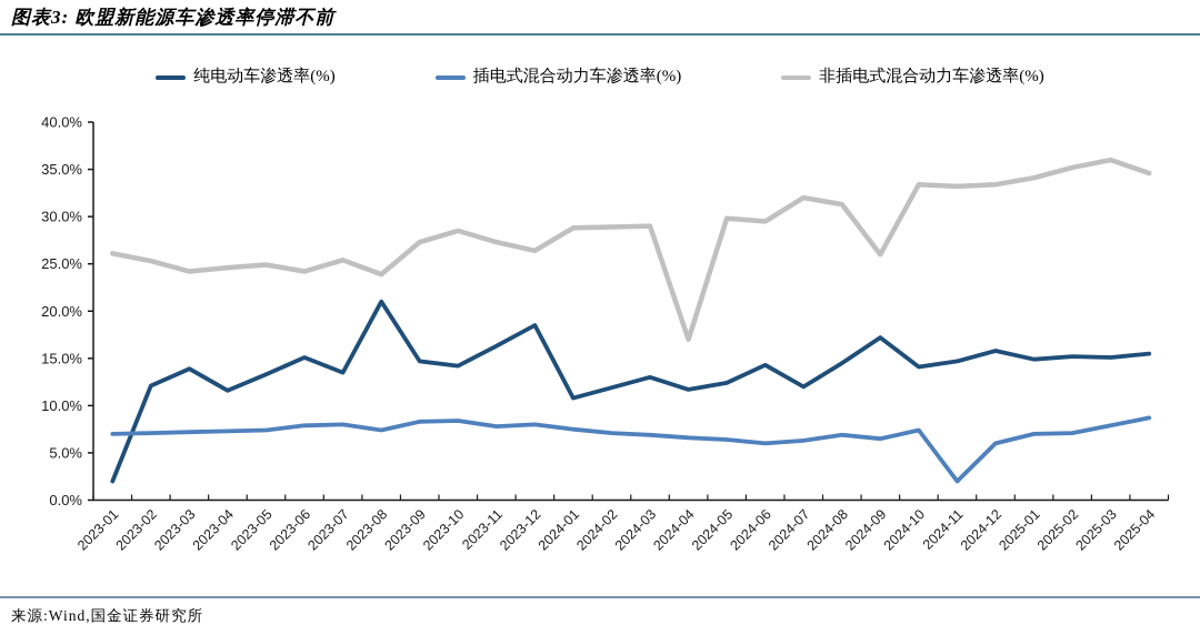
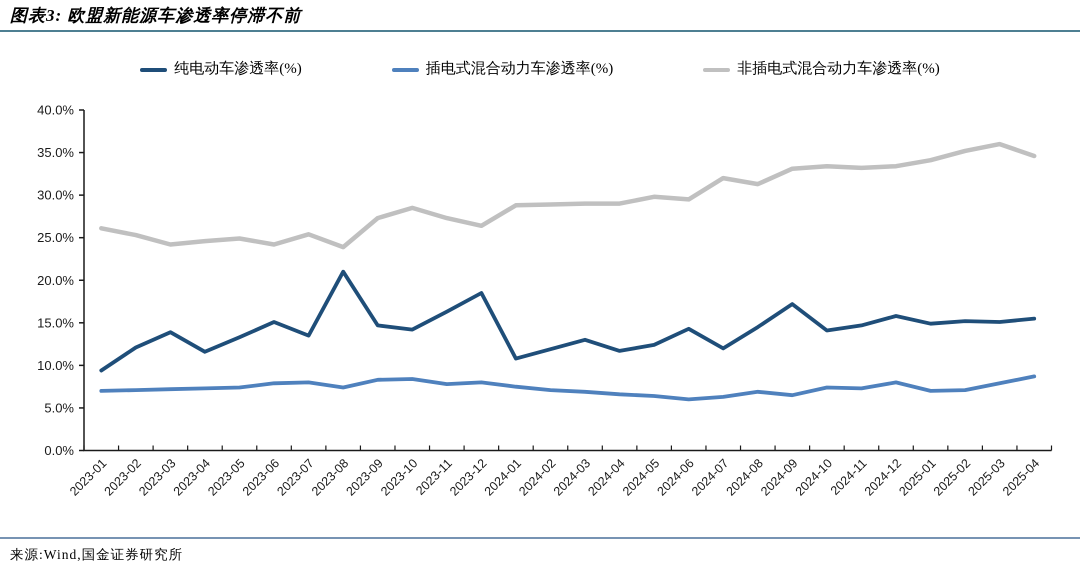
纯电动车渗透率(%)/2023-01: 2% -> 9%
非插电式混合动力车渗透率(%)/2024-04: 17% -> 29%
非插电式混合动力车渗透率(%)/2024-09: 26% -> 33%
插电式混合动力车渗透率(%)/2024-11: 2% -> 7%
插电式混合动力车渗透率(%)/2024-12: 6% -> 8%
